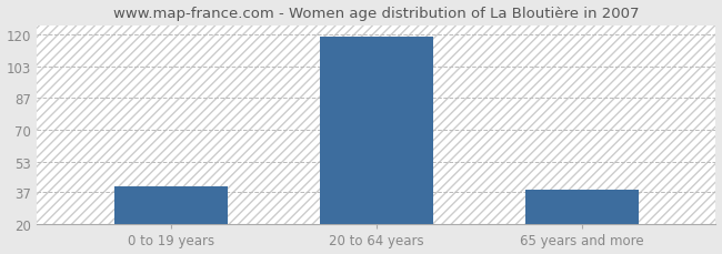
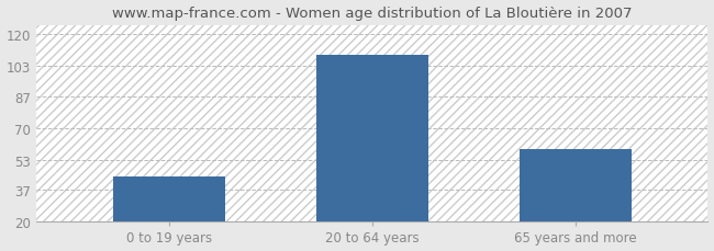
0 to 19 years: 40 -> 44
20 to 64 years: 119 -> 109
65 years and more: 38 -> 59
